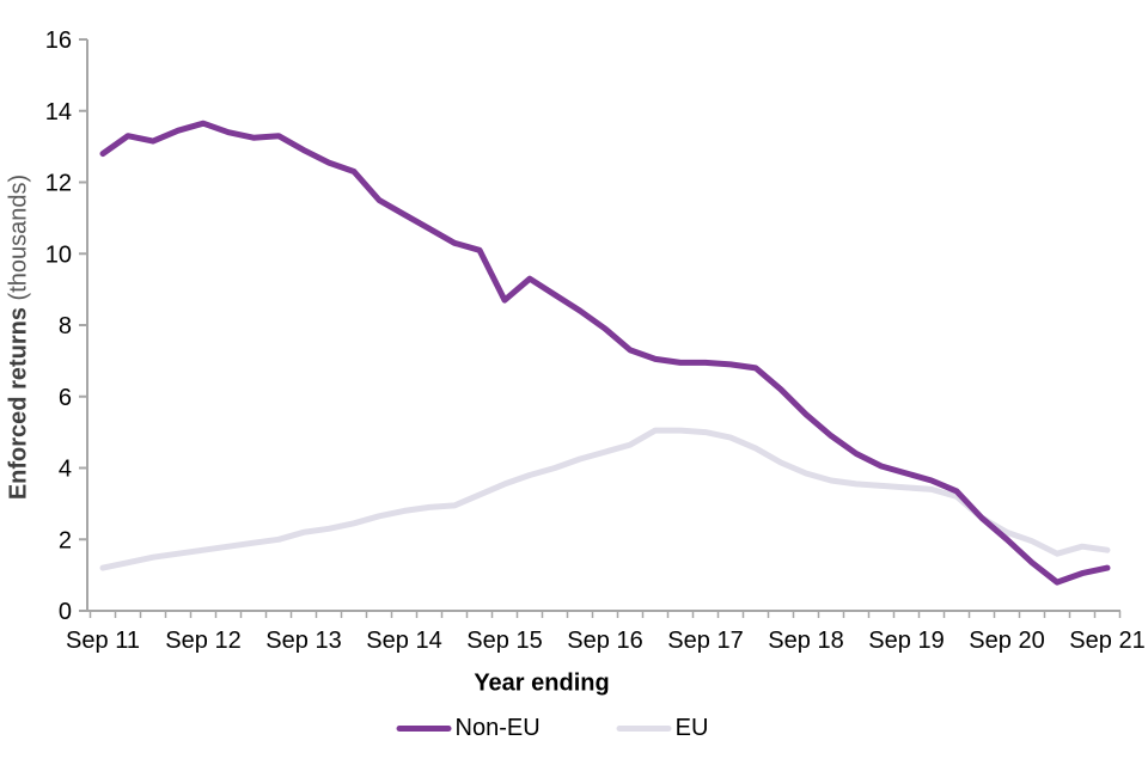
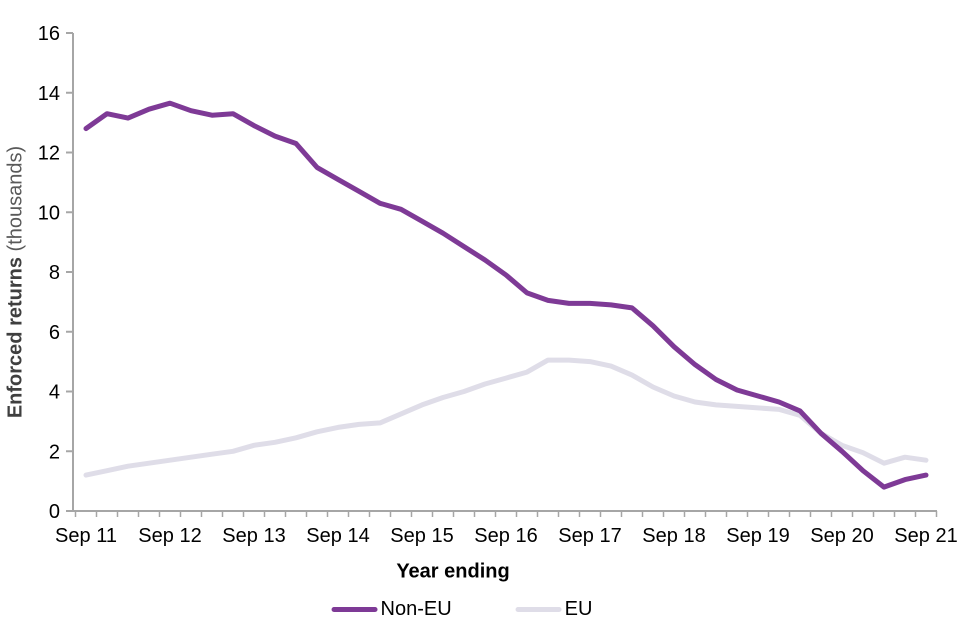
Non-EU/Sep 15: 8.7 -> 9.7
